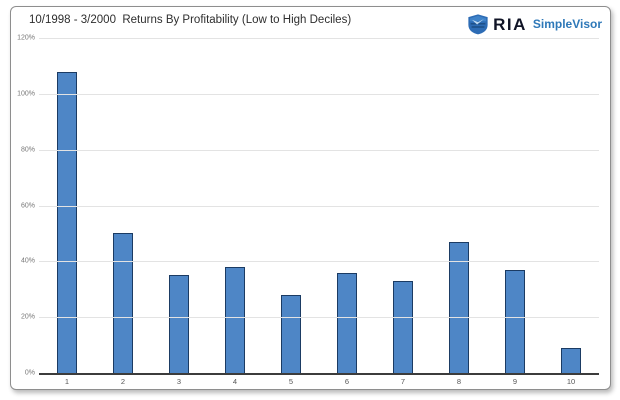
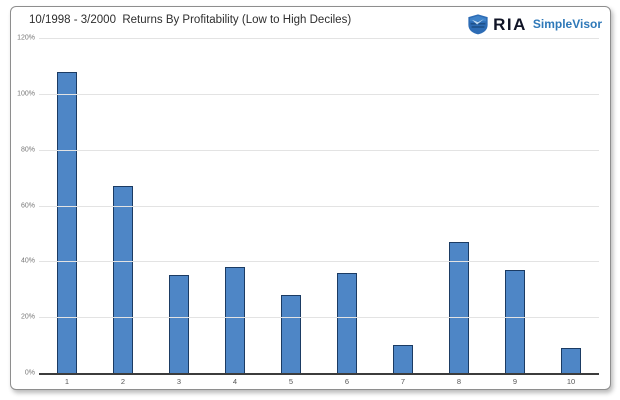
2: 50% -> 67%
7: 33% -> 10%
